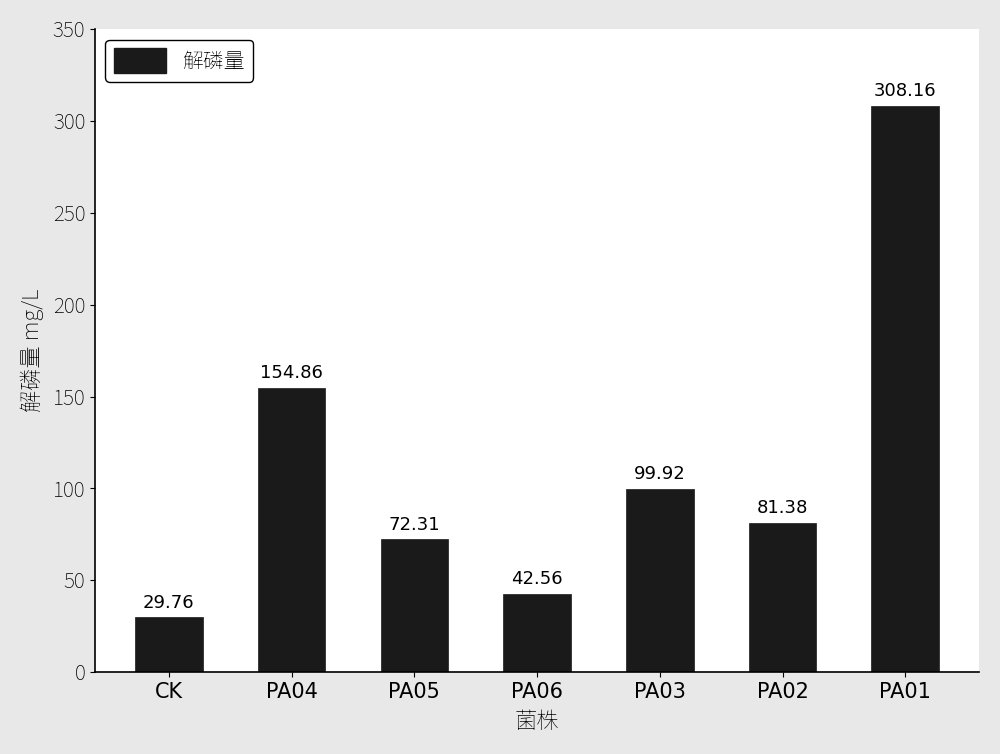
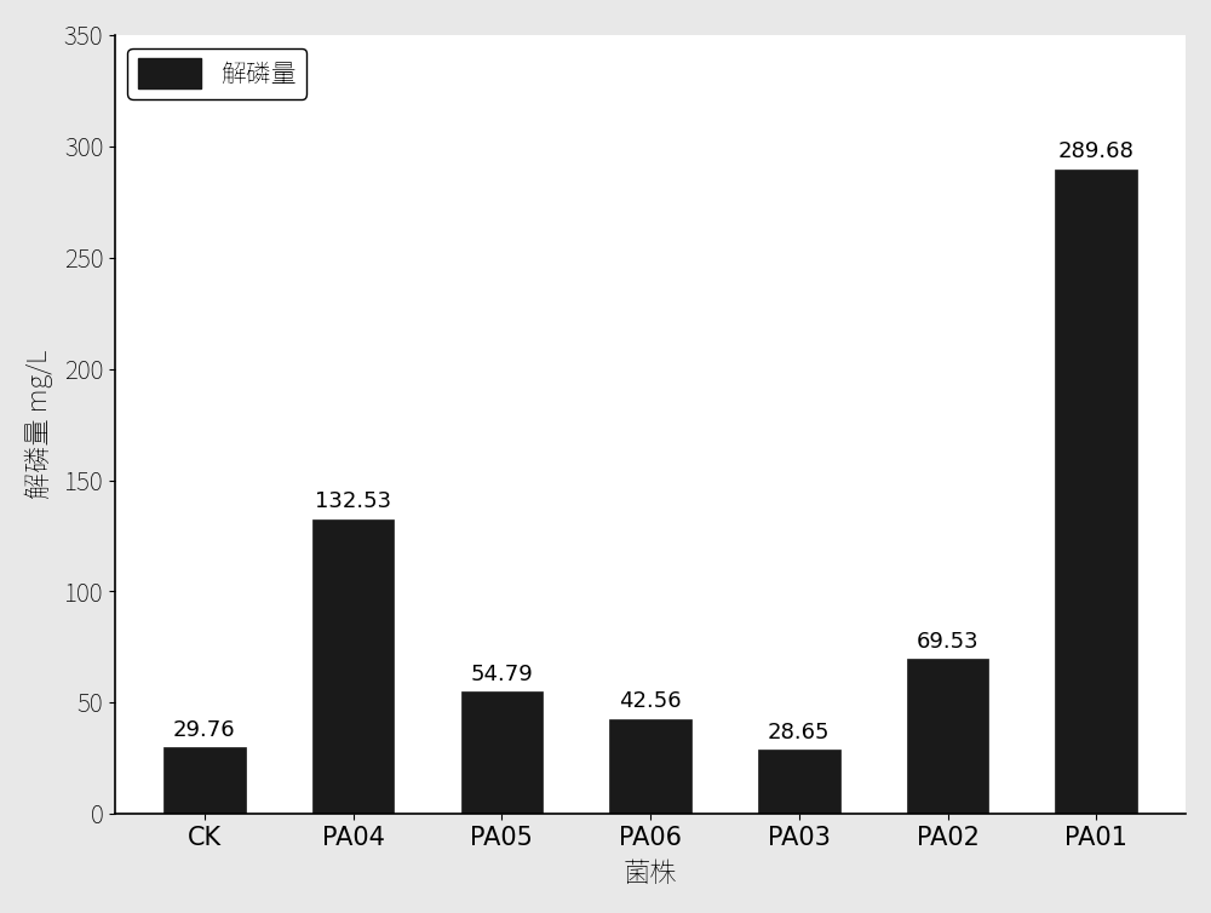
PA04: 154.86 -> 132.53
PA05: 72.31 -> 54.79
PA03: 99.92 -> 28.65
PA02: 81.38 -> 69.53
PA01: 308.16 -> 289.68
